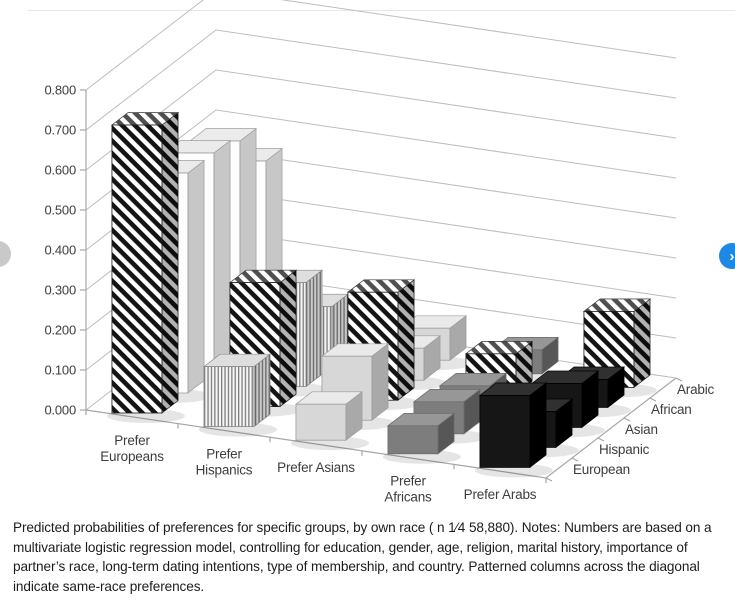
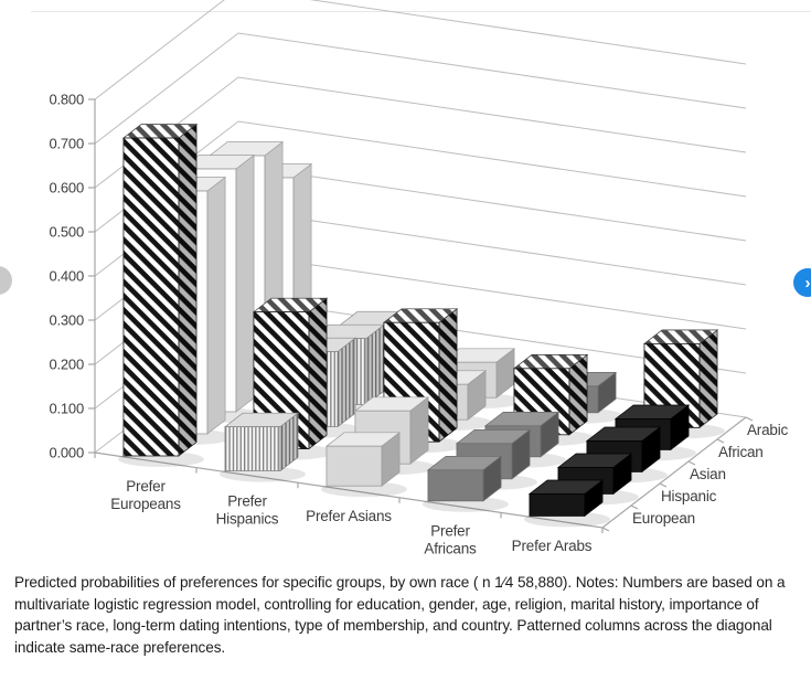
European/Prefer Hispanics: 0.15 -> 0.10
Asian/Prefer Hispanics: 0.26 -> 0.17
Arabic/Prefer Hispanics: 0.09 -> 0.13
Hispanic/Prefer Asians: 0.16 -> 0.12
African/Prefer Africans: 0.10 -> 0.15
European/Prefer Arabs: 0.18 -> 0.05
Hispanic/Prefer Arabs: 0.09 -> 0.06
Asian/Prefer Arabs: 0.11 -> 0.07
